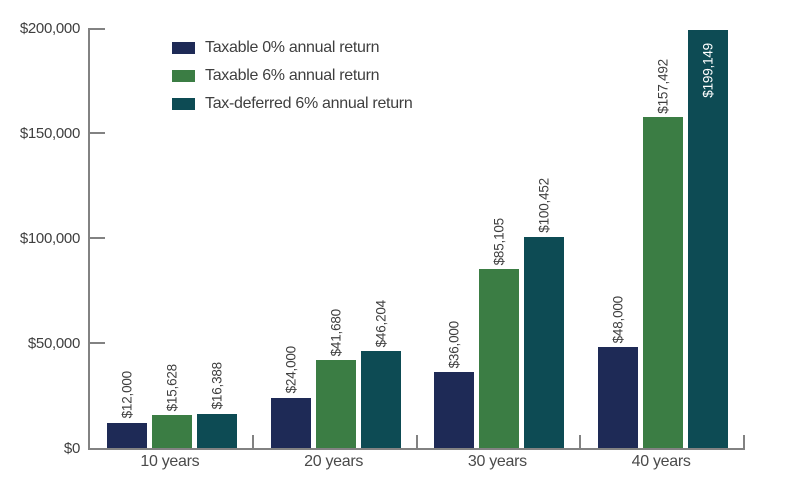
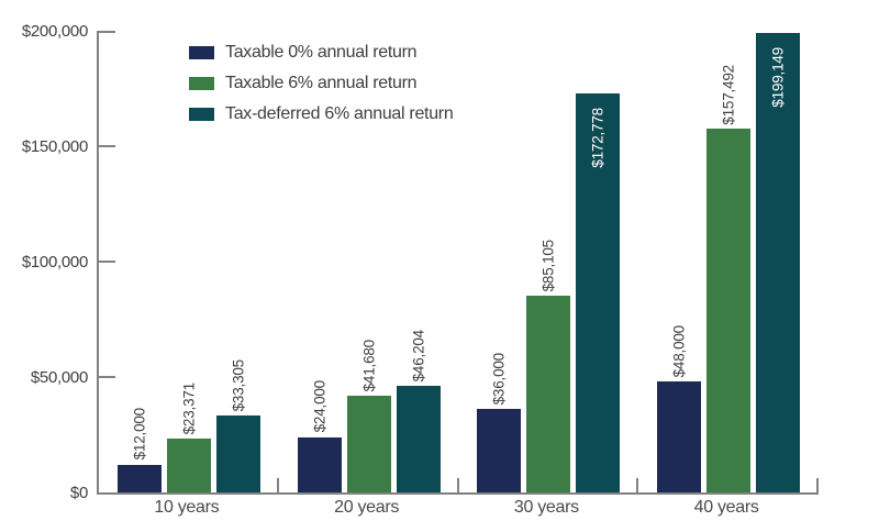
Taxable 6% annual return/10 years: $15,628 -> $23,371
Tax-deferred 6% annual return/10 years: $16,388 -> $33,305
Tax-deferred 6% annual return/30 years: $100,452 -> $172,778
